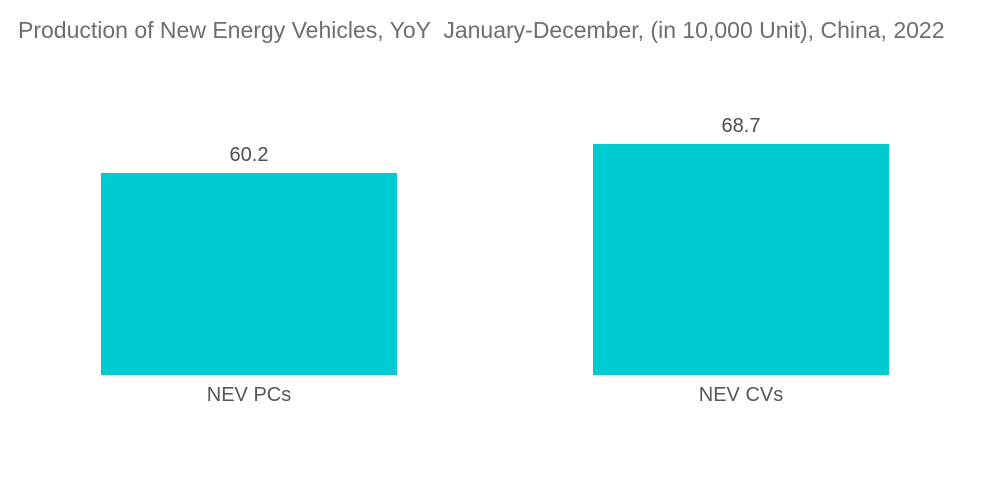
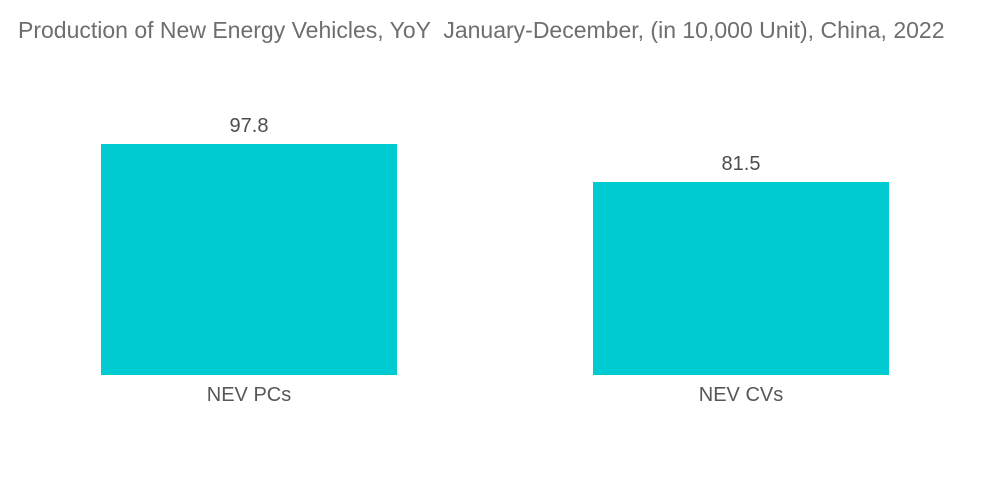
NEV PCs: 60.2 -> 97.8
NEV CVs: 68.7 -> 81.5
